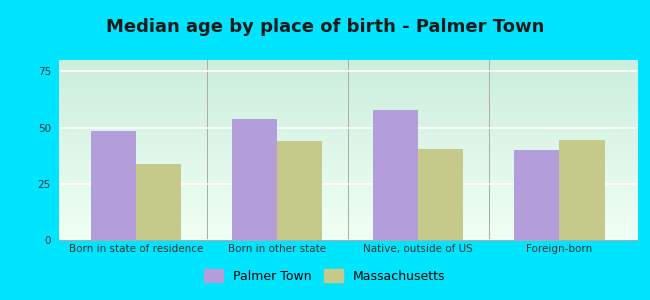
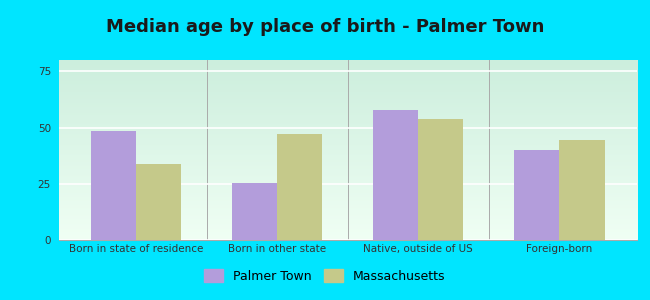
Palmer Town/Born in other state: 54.0 -> 25.5
Massachusetts/Born in other state: 44.0 -> 47.0
Massachusetts/Native, outside of US: 40.5 -> 54.0
